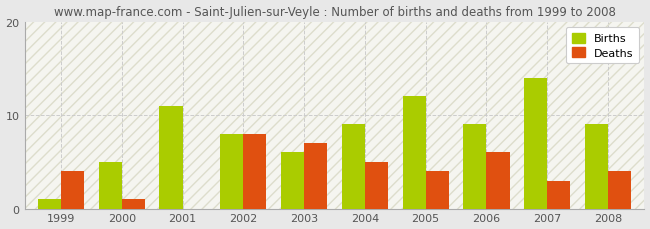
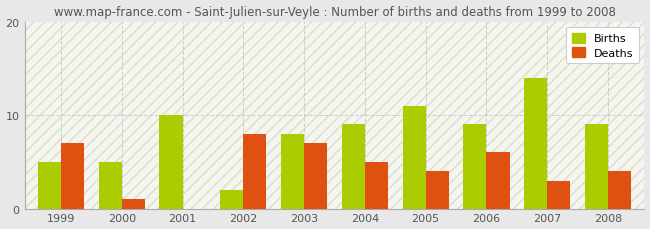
Births/1999: 1 -> 5
Deaths/1999: 4 -> 7
Births/2001: 11 -> 10
Births/2002: 8 -> 2
Births/2003: 6 -> 8
Births/2005: 12 -> 11
